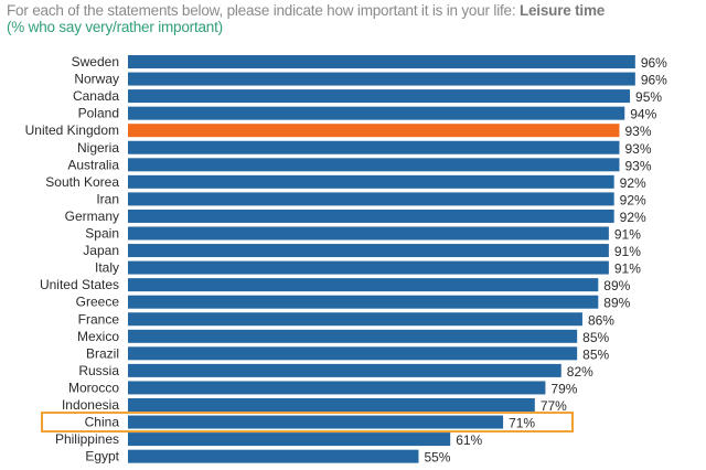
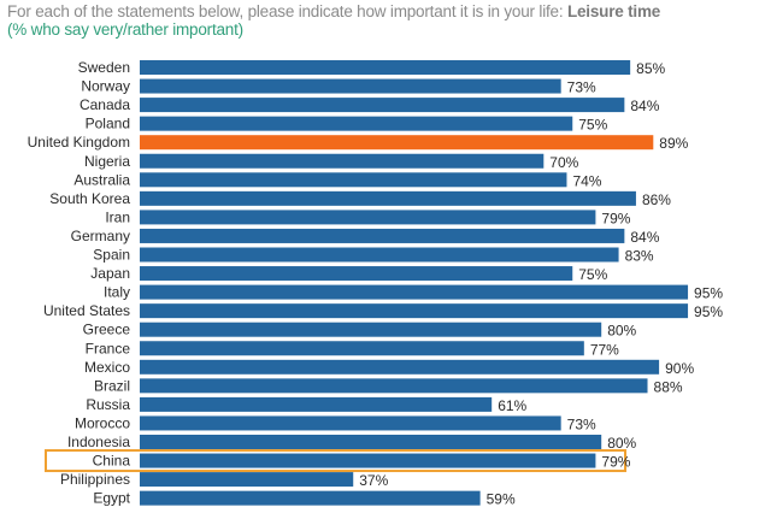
Sweden: 96% -> 85%
Norway: 96% -> 73%
Canada: 95% -> 84%
Poland: 94% -> 75%
United Kingdom: 93% -> 89%
Nigeria: 93% -> 70%
Australia: 93% -> 74%
South Korea: 92% -> 86%
Iran: 92% -> 79%
Germany: 92% -> 84%
Spain: 91% -> 83%
Japan: 91% -> 75%
Italy: 91% -> 95%
United States: 89% -> 95%
Greece: 89% -> 80%
France: 86% -> 77%
Mexico: 85% -> 90%
Brazil: 85% -> 88%
Russia: 82% -> 61%
Morocco: 79% -> 73%
Indonesia: 77% -> 80%
China: 71% -> 79%
Philippines: 61% -> 37%
Egypt: 55% -> 59%
